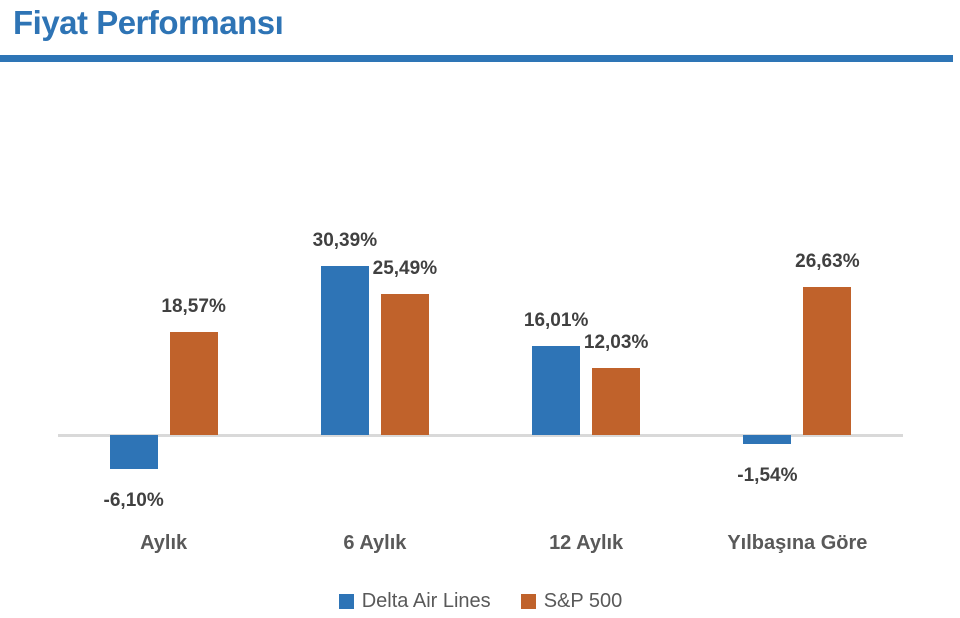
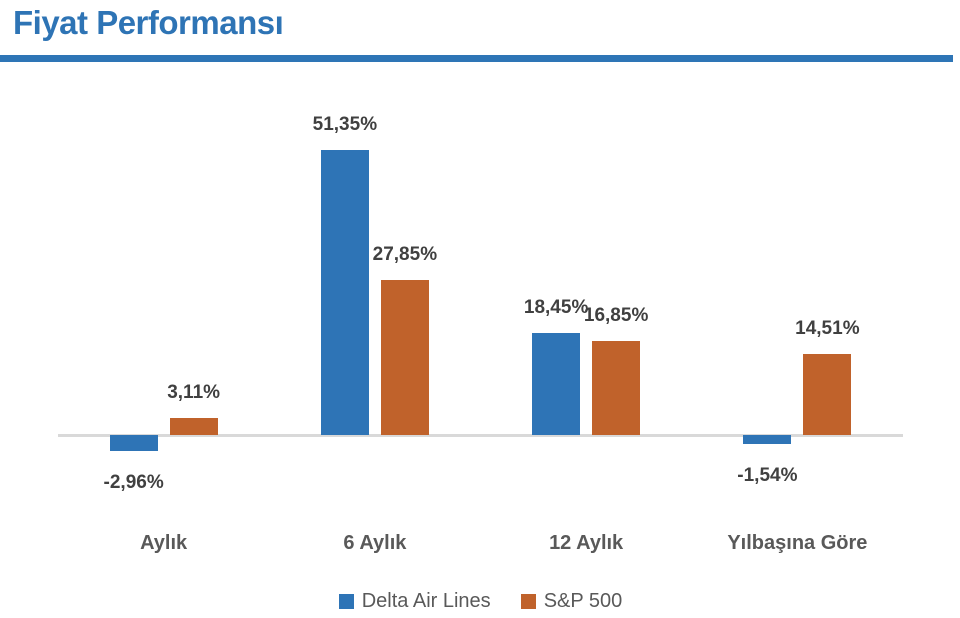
Delta Air Lines/Aylık: -6,10% -> -2,96%
S&P 500/Aylık: 18,57% -> 3,11%
Delta Air Lines/6 Aylık: 30,39% -> 51,35%
S&P 500/6 Aylık: 25,49% -> 27,85%
Delta Air Lines/12 Aylık: 16,01% -> 18,45%
S&P 500/12 Aylık: 12,03% -> 16,85%
S&P 500/Yılbaşına Göre: 26,63% -> 14,51%
